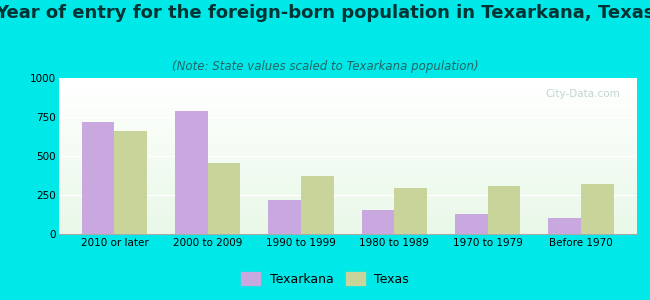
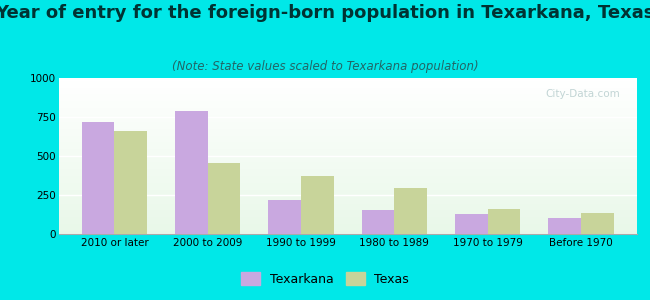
Texas/1970 to 1979: 310 -> 160
Texas/Before 1970: 320 -> 140
